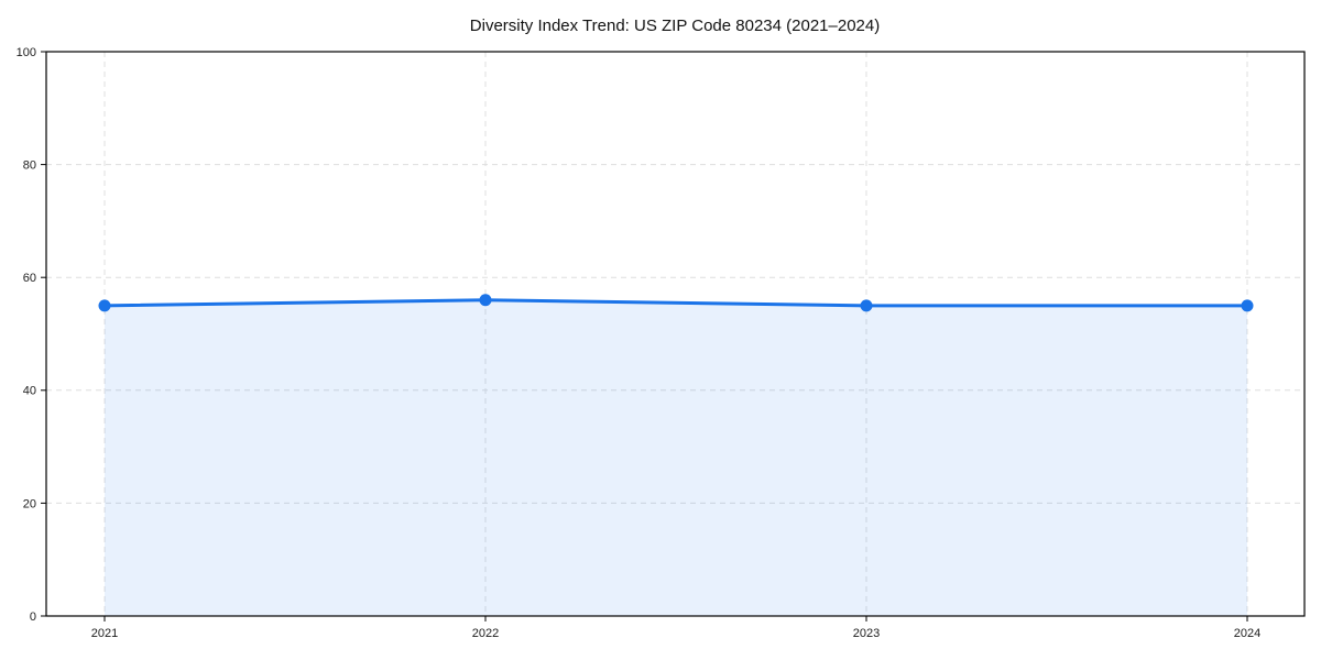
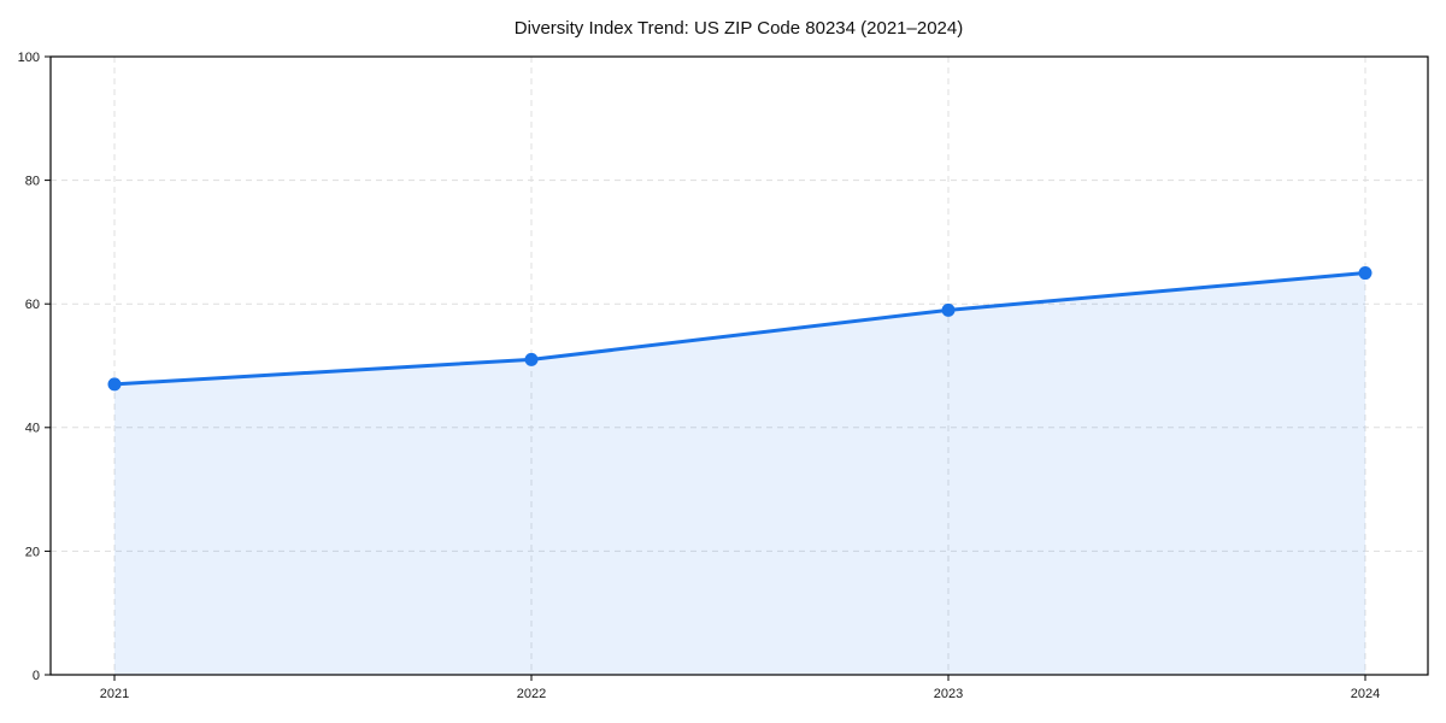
2021: 55 -> 47
2022: 56 -> 51
2023: 55 -> 59
2024: 55 -> 65
